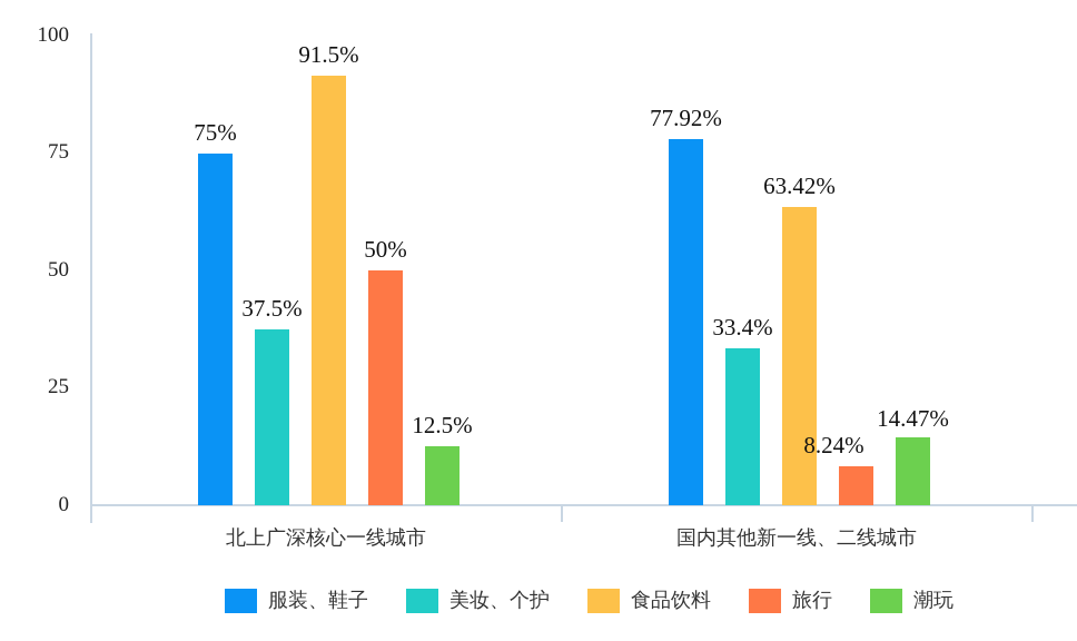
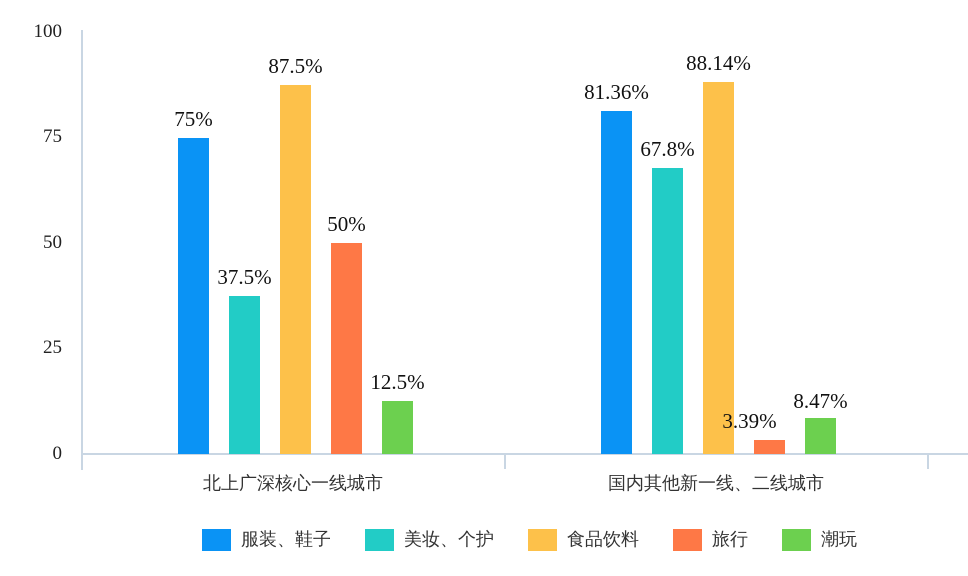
食品饮料/北上广深核心一线城市: 91.5% -> 87.5%
服装、鞋子/国内其他新一线、二线城市: 77.92% -> 81.36%
美妆、个护/国内其他新一线、二线城市: 33.4% -> 67.8%
食品饮料/国内其他新一线、二线城市: 63.42% -> 88.14%
旅行/国内其他新一线、二线城市: 8.24% -> 3.39%
潮玩/国内其他新一线、二线城市: 14.47% -> 8.47%
